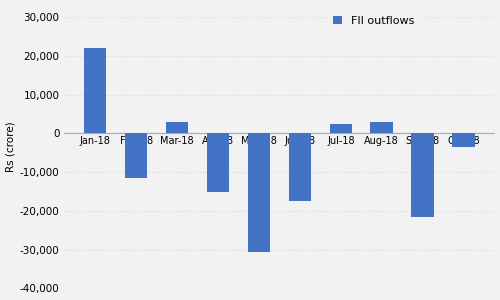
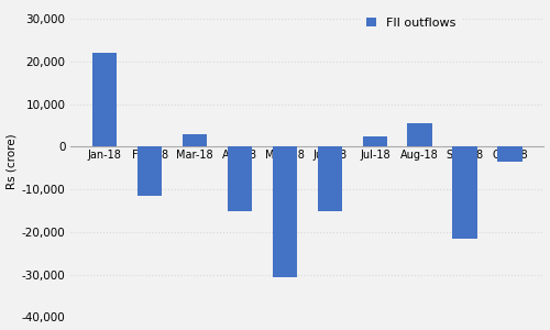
Jun-18: -17,500 -> -15,000
Aug-18: 3,000 -> 5,500
